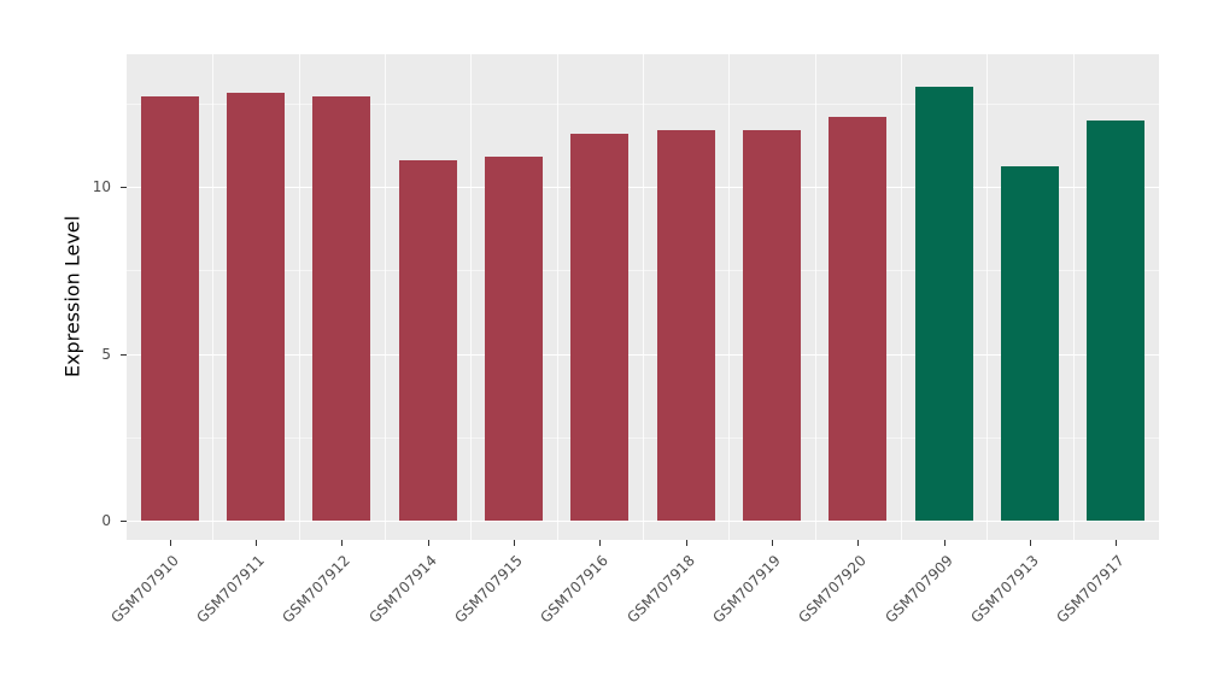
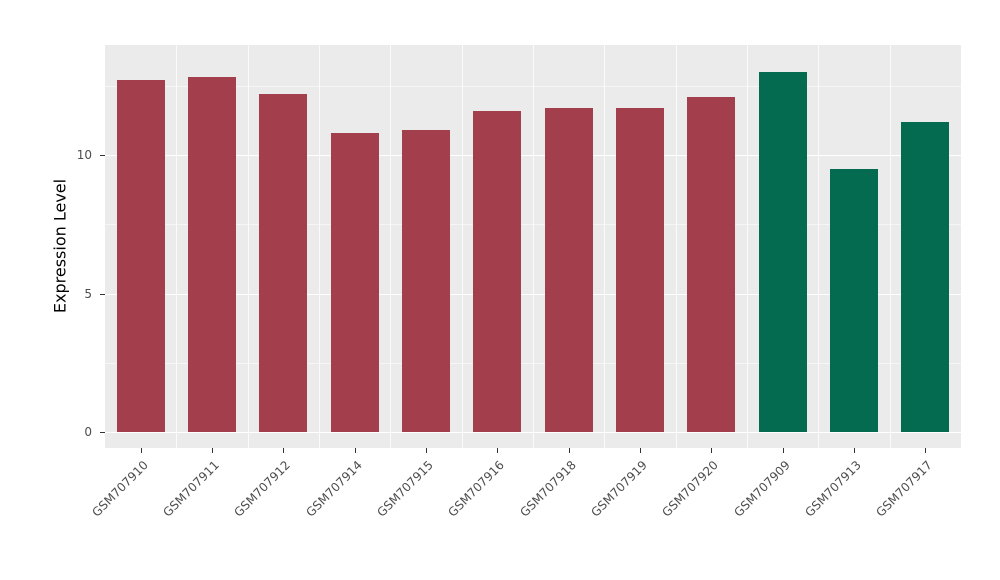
GSM707912: 12.7 -> 12.2
GSM707913: 10.6 -> 9.5
GSM707917: 12.0 -> 11.2
